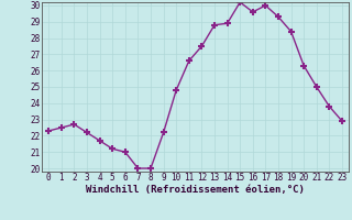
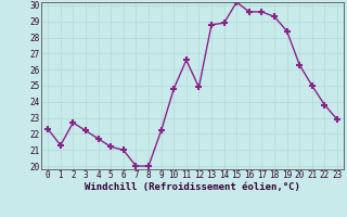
1: 22.5 -> 21.3
12: 27.5 -> 24.9
17: 30.0 -> 29.6
